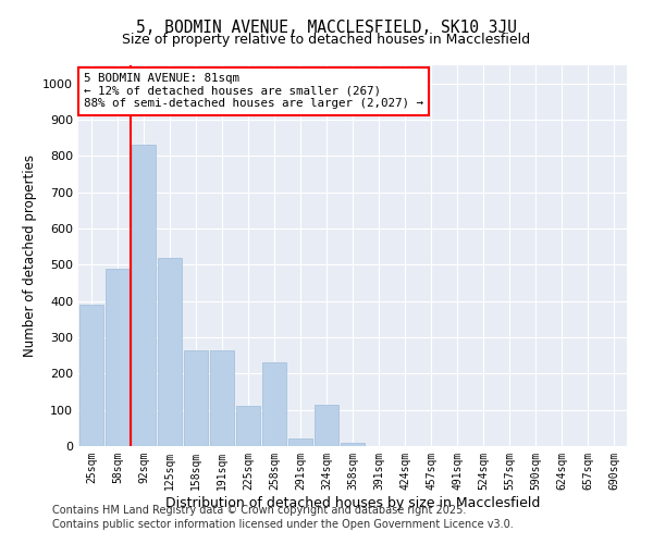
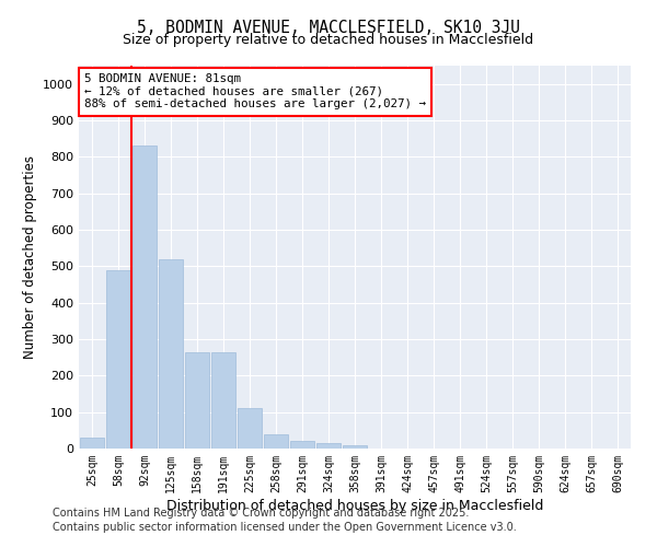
25sqm: 390 -> 30
258sqm: 230 -> 40
324sqm: 115 -> 15
